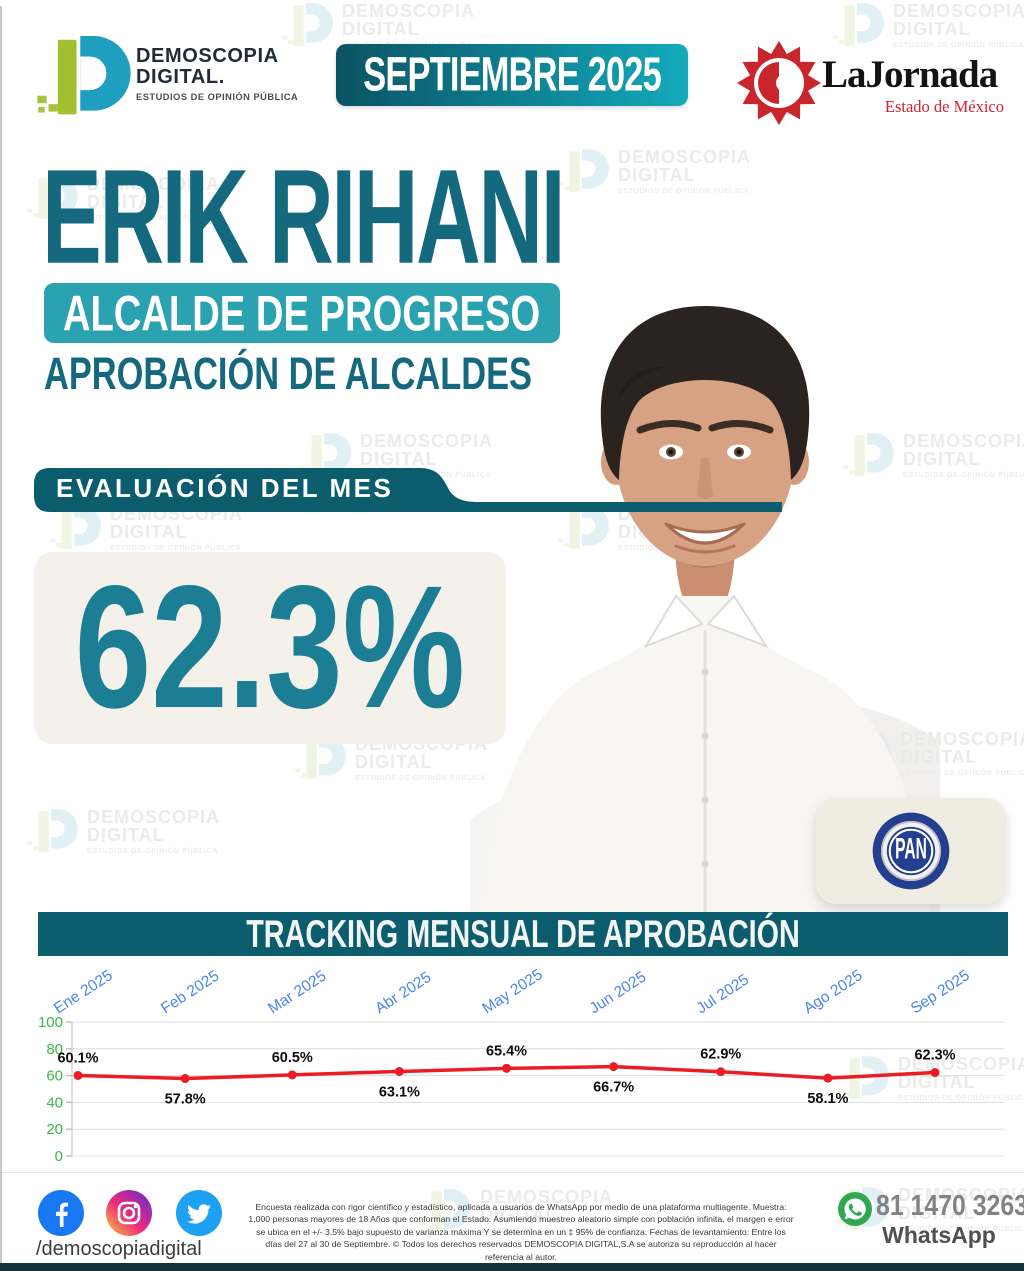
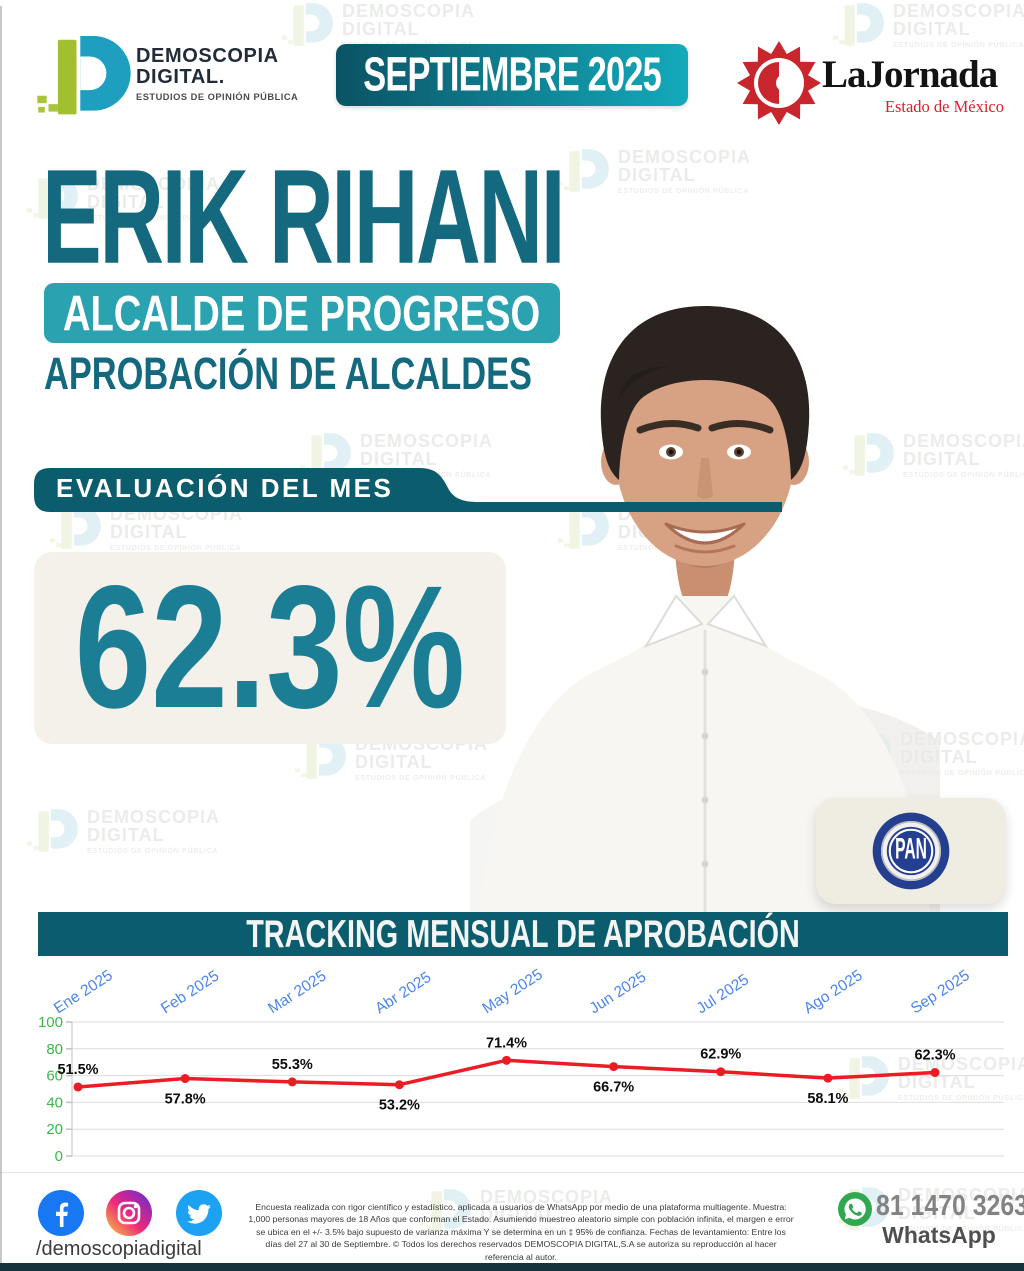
Ene 2025: 60.1% -> 51.5%
Mar 2025: 60.5% -> 55.3%
Abr 2025: 63.1% -> 53.2%
May 2025: 65.4% -> 71.4%
